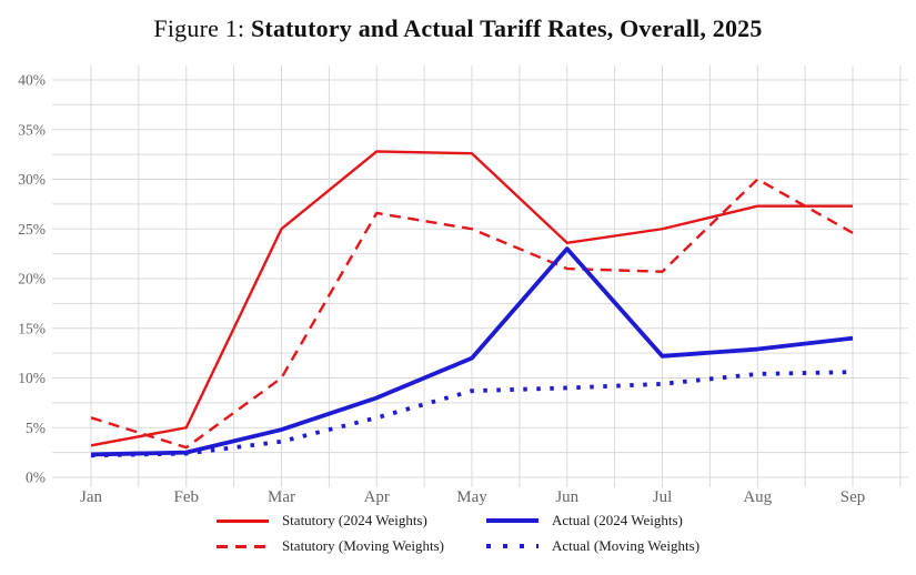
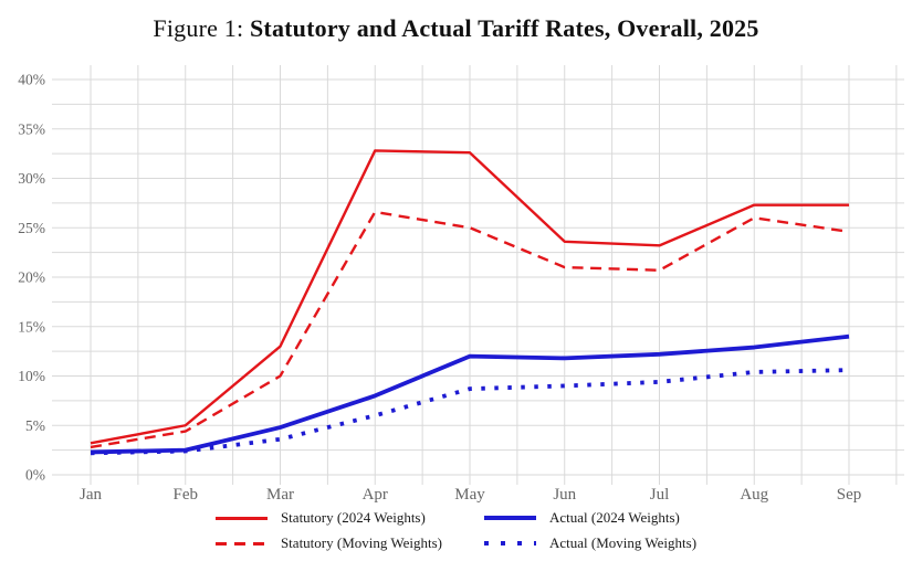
Statutory (Moving Weights)/Jan: 6% -> 3%
Statutory (Moving Weights)/Feb: 3% -> 4%
Statutory (2024 Weights)/Mar: 25% -> 13%
Actual (2024 Weights)/Jun: 23% -> 12%
Statutory (2024 Weights)/Jul: 25% -> 23%
Statutory (Moving Weights)/Aug: 30% -> 26%
